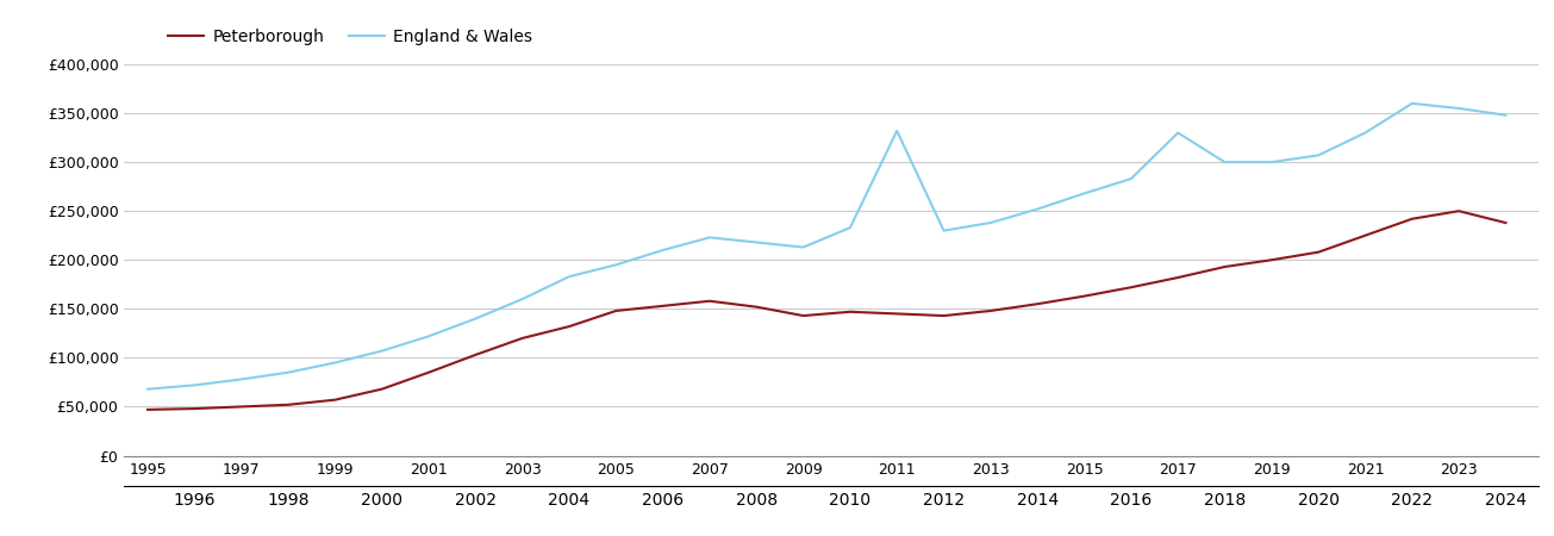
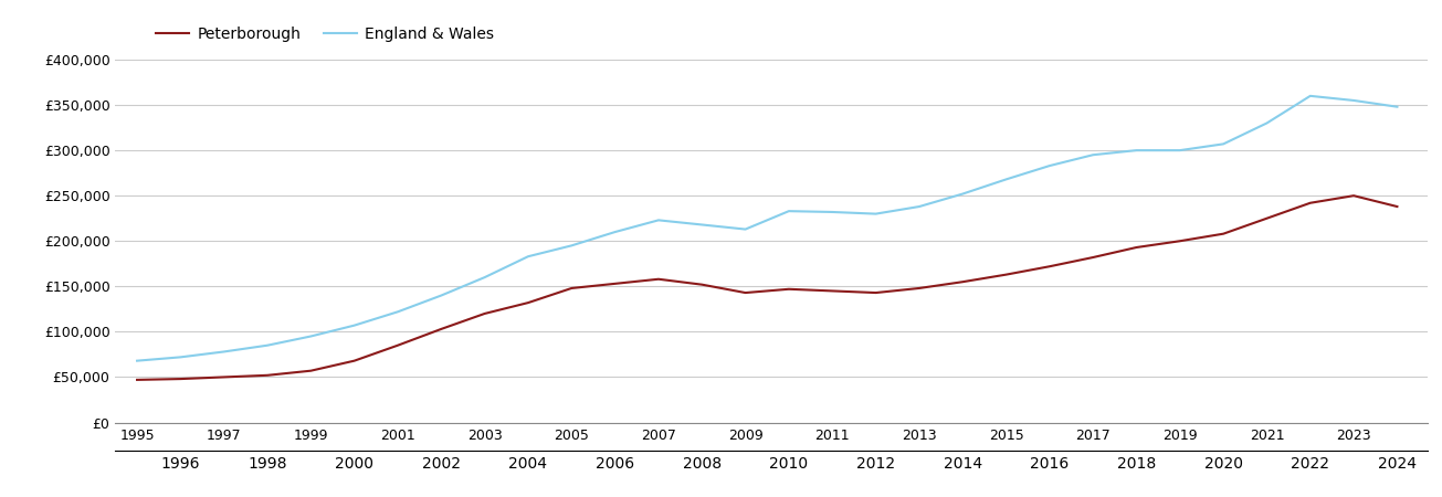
England & Wales/2011: £332,000 -> £232,000
England & Wales/2017: £330,000 -> £295,000
